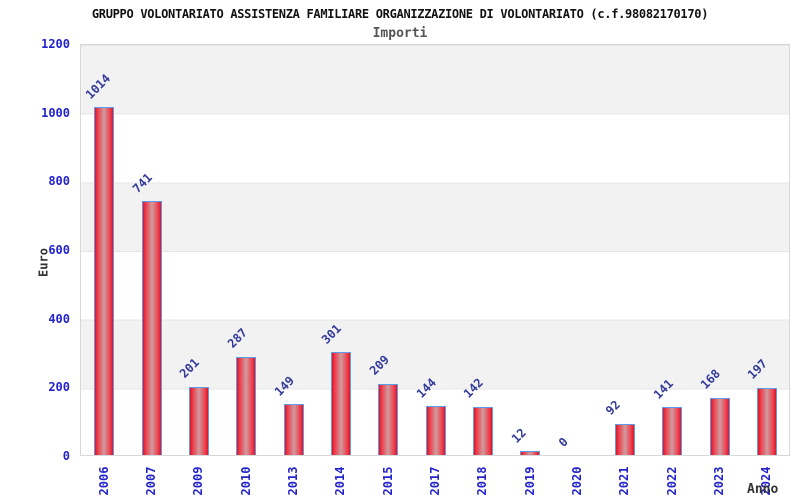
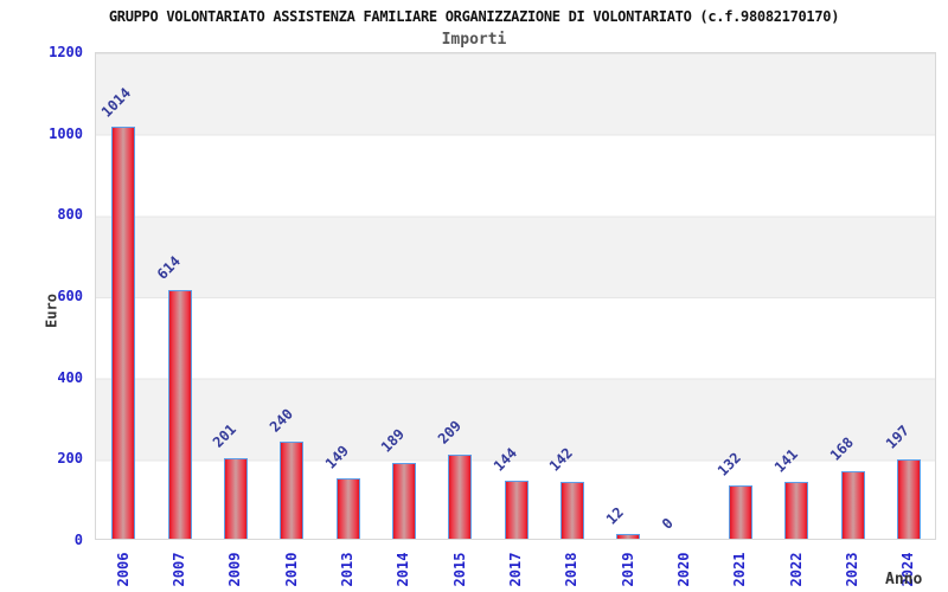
2007: 741 -> 614
2010: 287 -> 240
2014: 301 -> 189
2021: 92 -> 132
